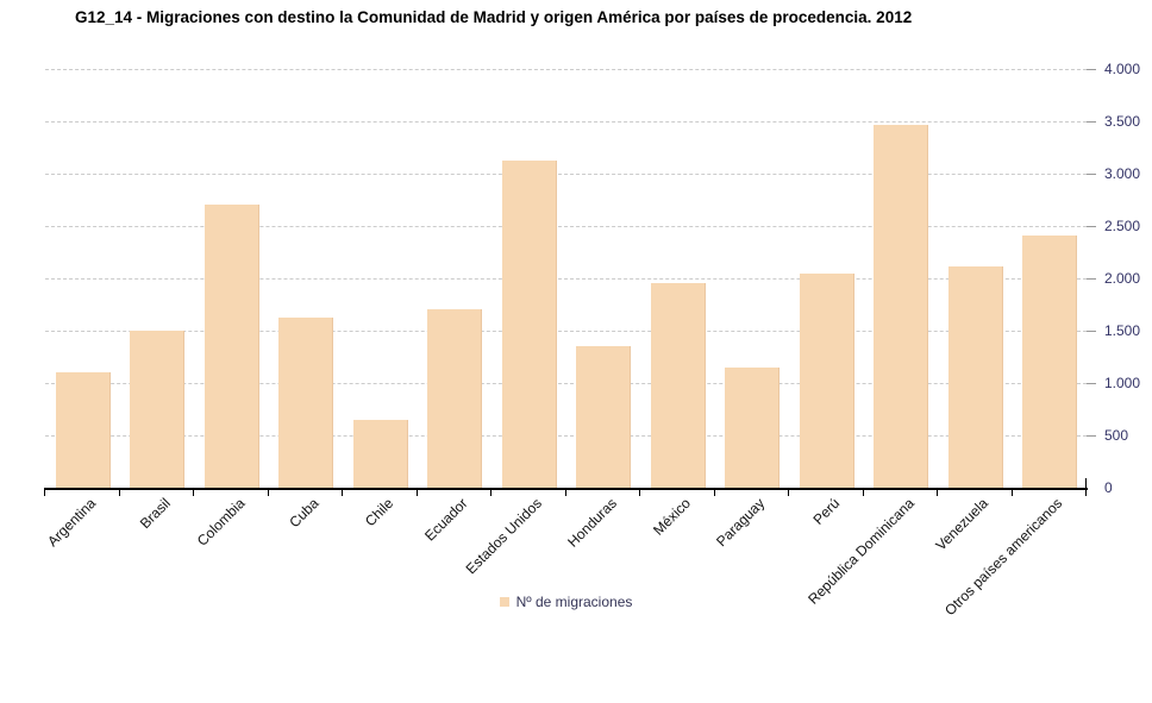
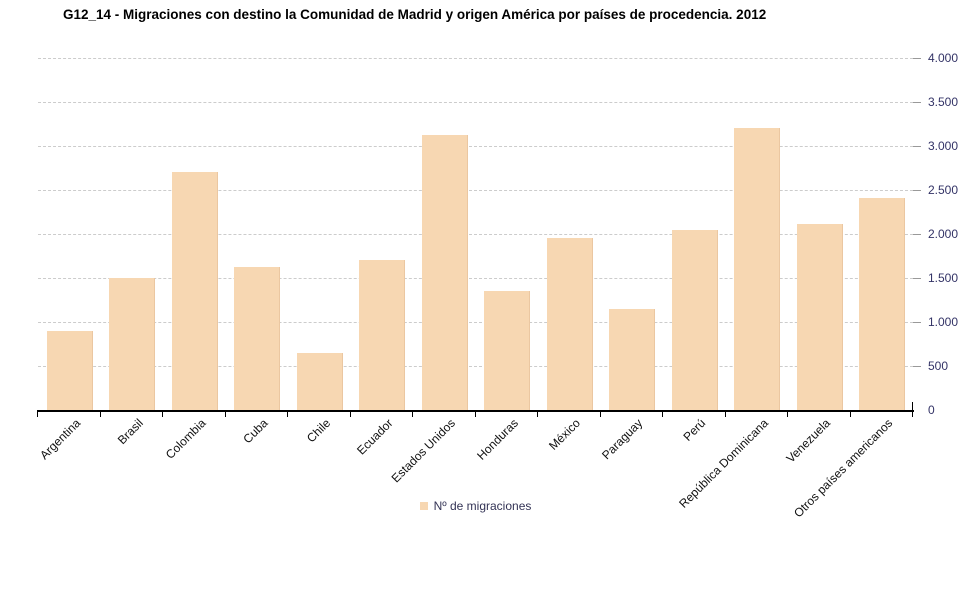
Argentina: 1100 -> 900
República Dominicana: 3500 -> 3200
